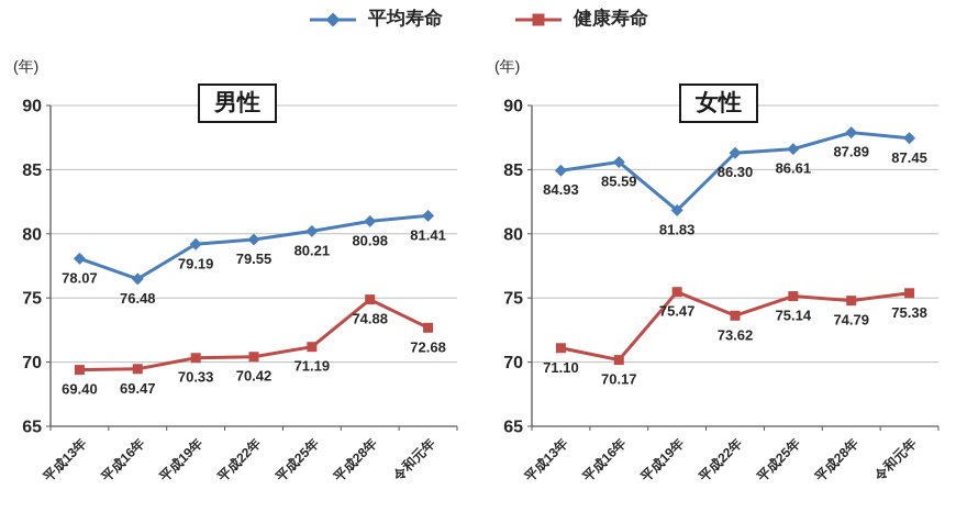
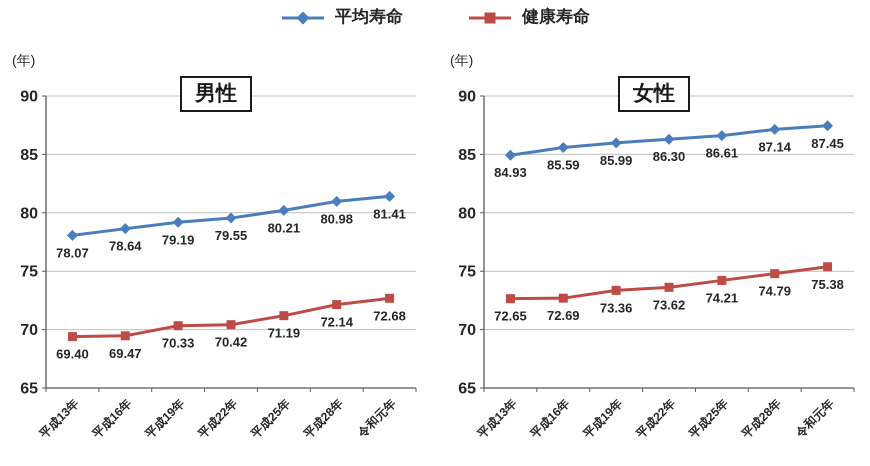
男性/平均寿命/平成16年: 76.48 -> 78.64
男性/健康寿命/平成28年: 74.88 -> 72.14
女性/健康寿命/平成13年: 71.10 -> 72.65
女性/健康寿命/平成16年: 70.17 -> 72.69
女性/平均寿命/平成19年: 81.83 -> 85.99
女性/健康寿命/平成19年: 75.47 -> 73.36
女性/健康寿命/平成25年: 75.14 -> 74.21
女性/平均寿命/平成28年: 87.89 -> 87.14
